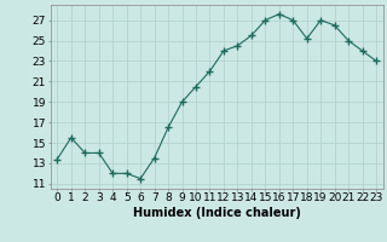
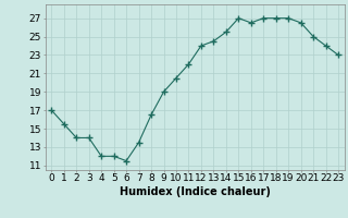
0: 13.4 -> 17.0
16: 27.6 -> 26.5
18: 25.2 -> 27.0
